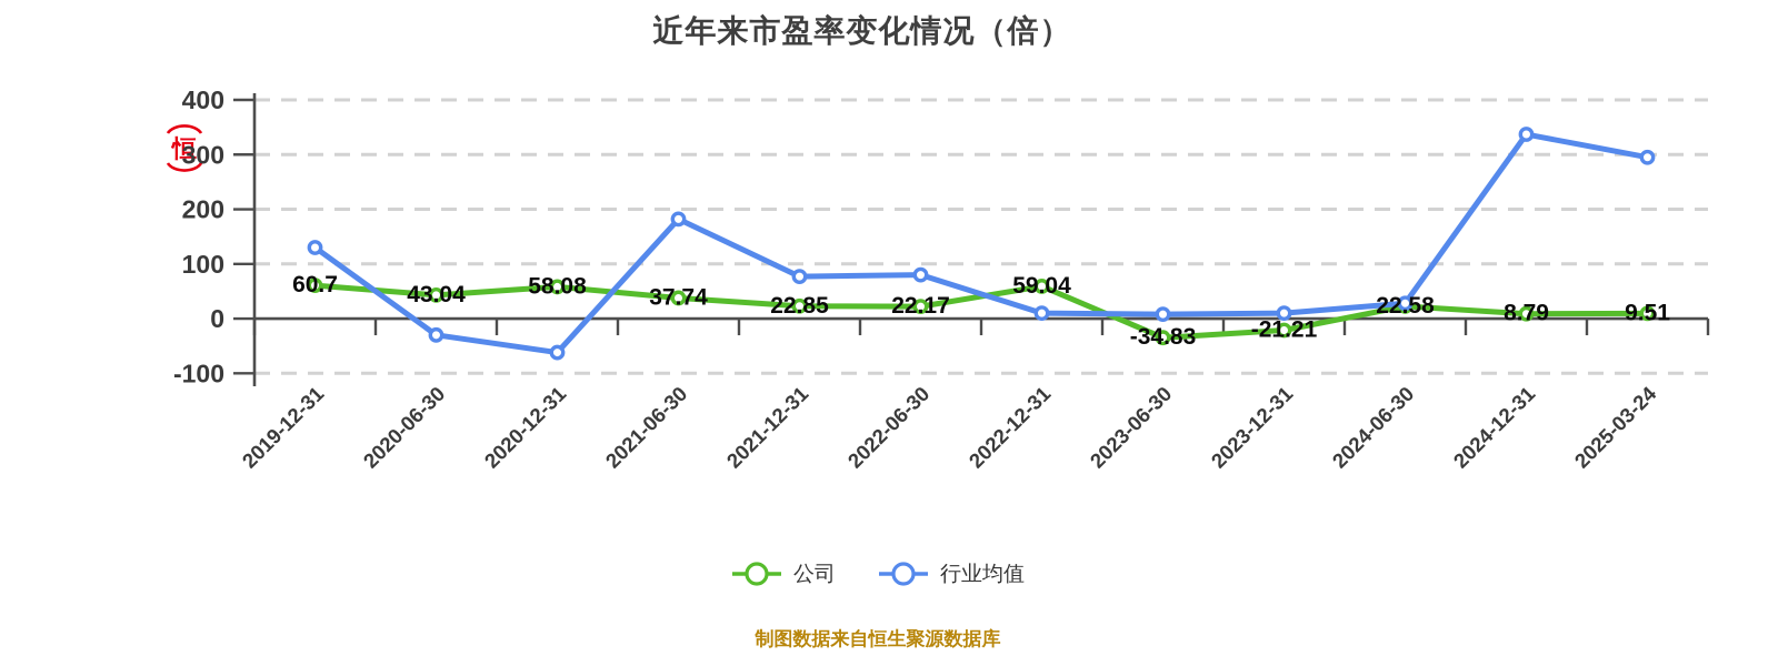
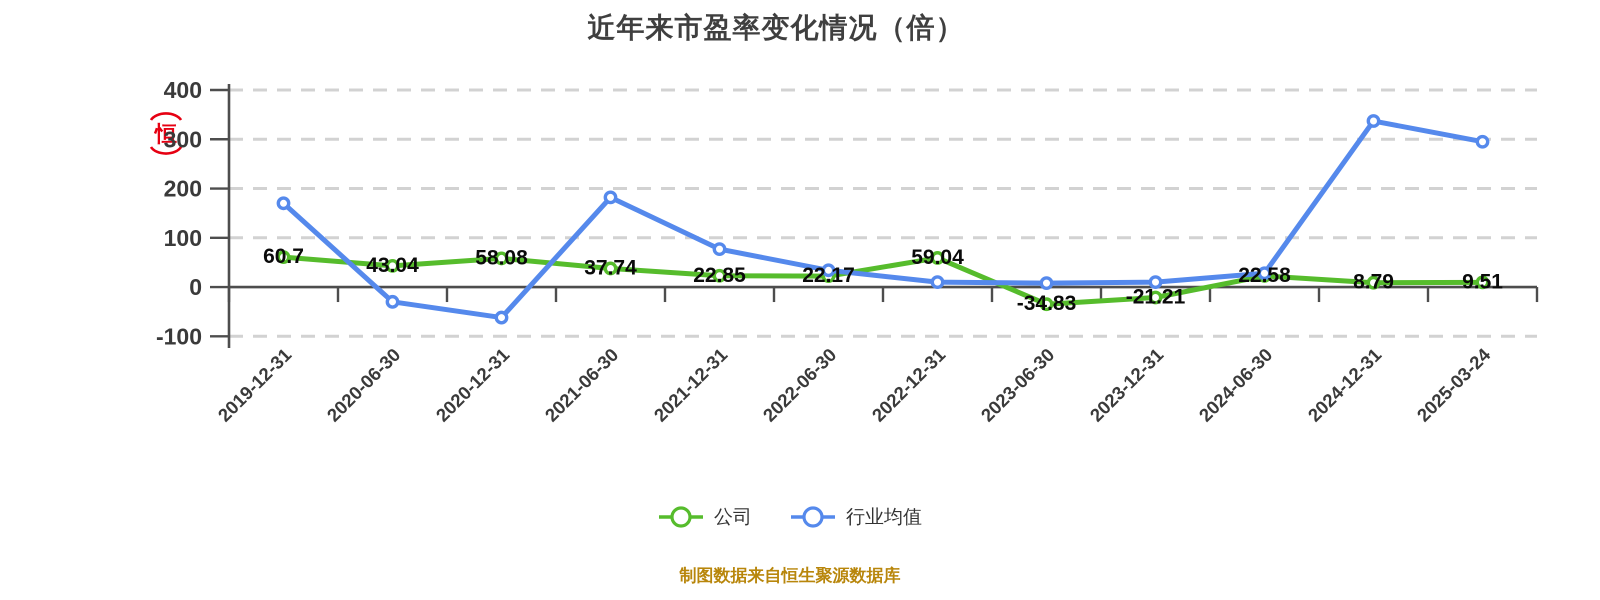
行业均值/2019-12-31: 130 -> 170
行业均值/2022-06-30: 80 -> 30
